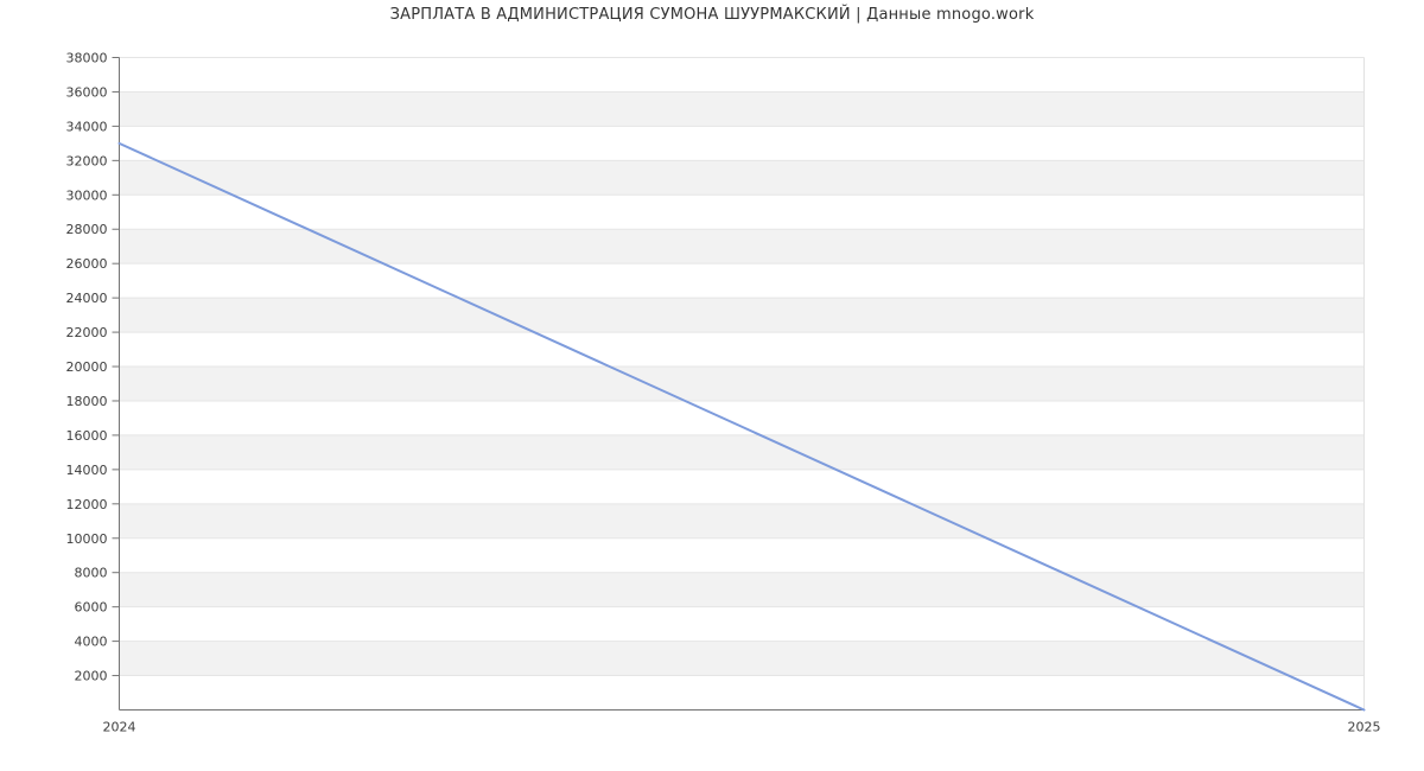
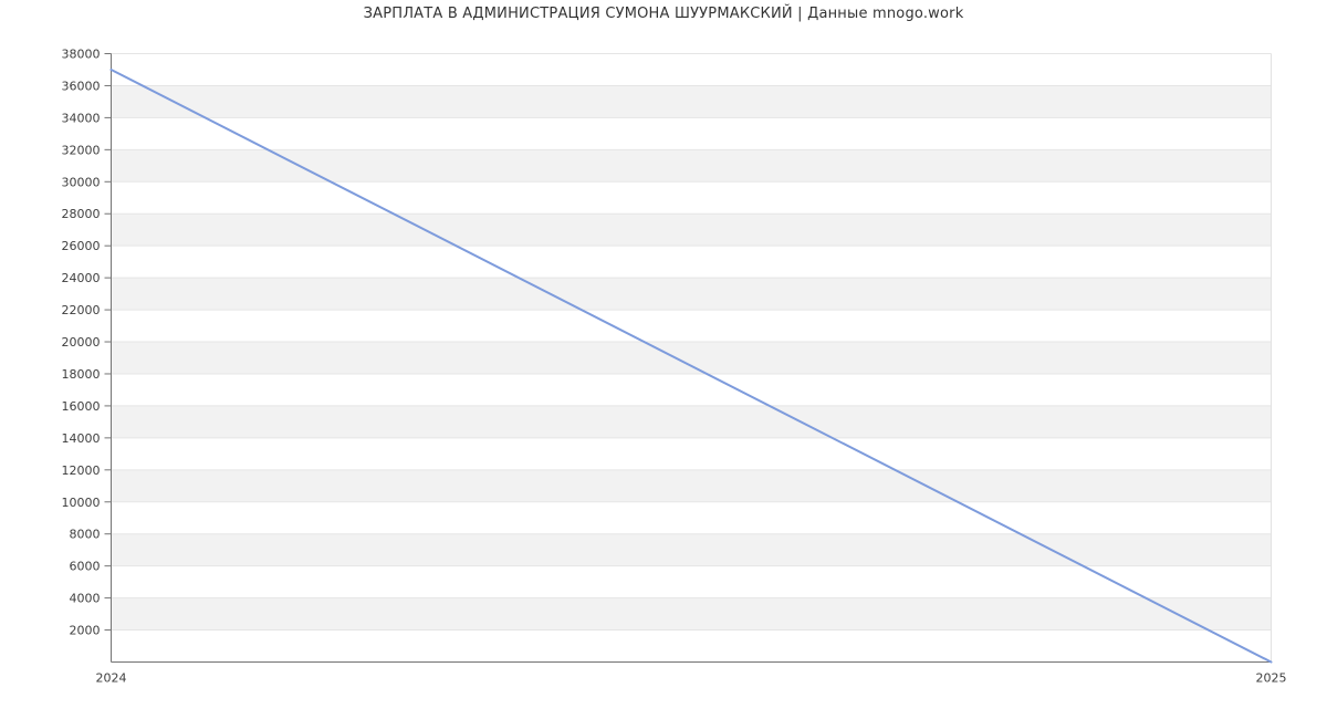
2024: 33000 -> 37000
